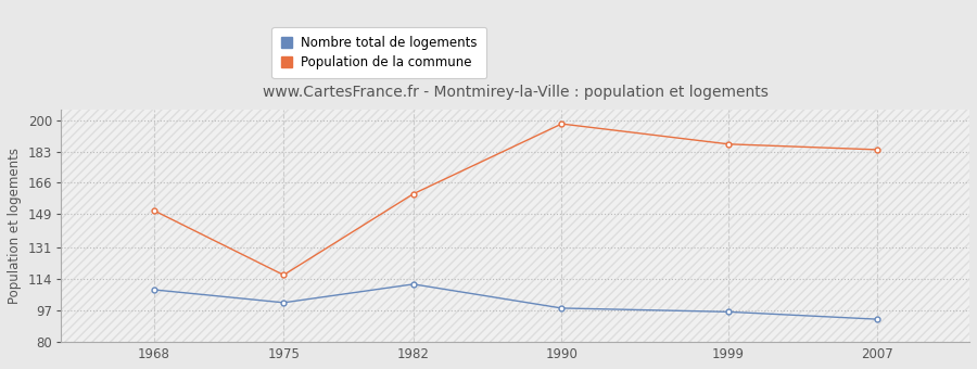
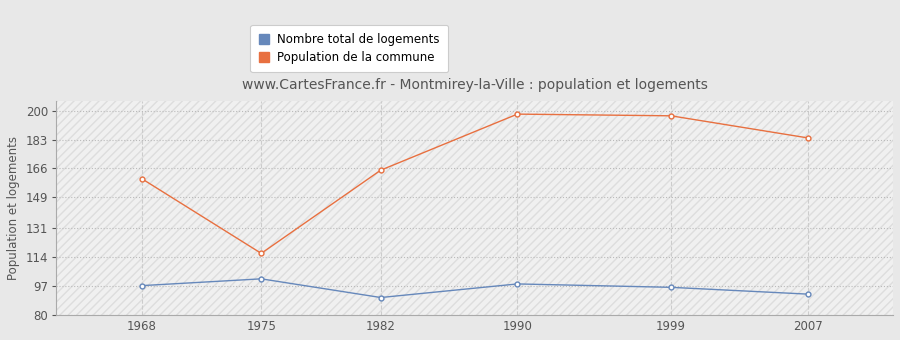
Nombre total de logements/1968: 108 -> 97
Population de la commune/1968: 151 -> 160
Nombre total de logements/1982: 111 -> 90
Population de la commune/1982: 160 -> 165
Population de la commune/1999: 187 -> 197
